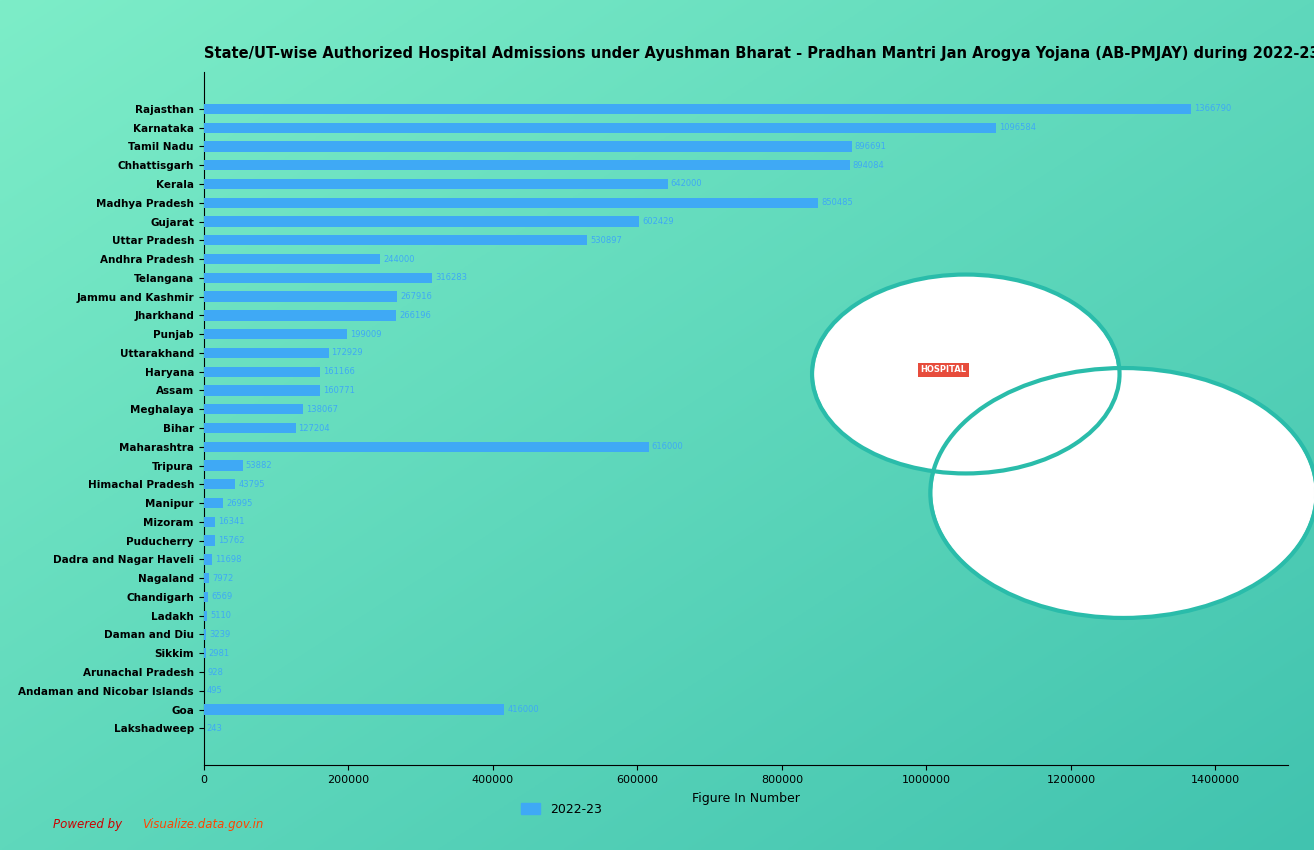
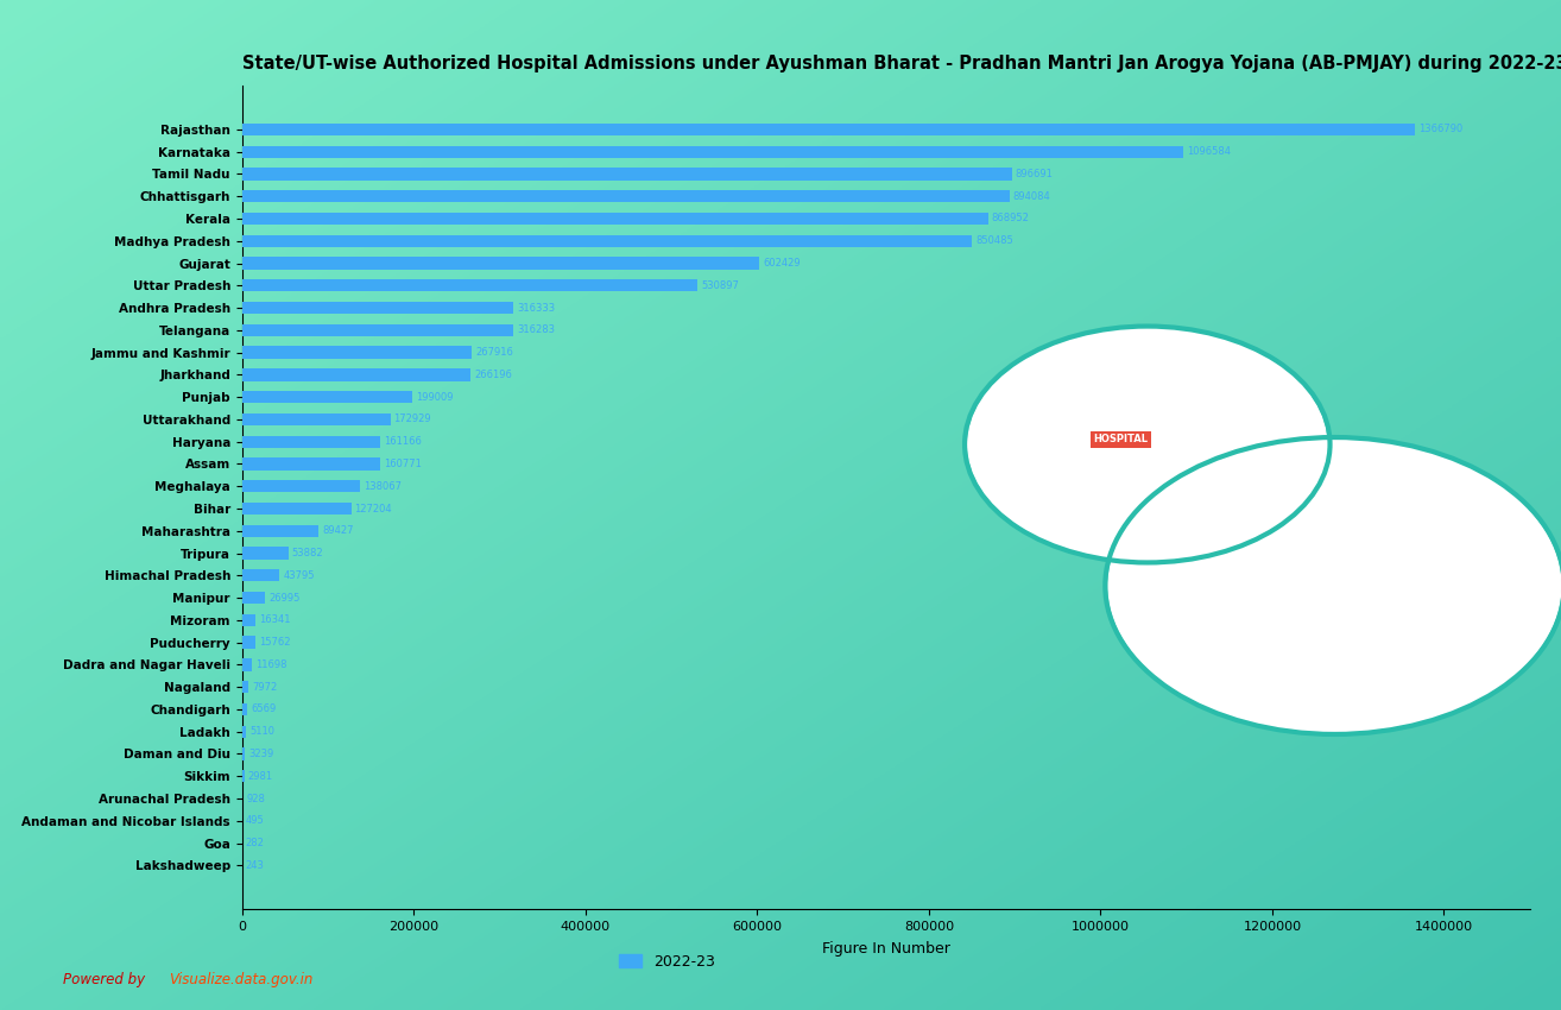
Kerala: 642000 -> 869000
Andhra Pradesh: 244000 -> 316000
Maharashtra: 616000 -> 89000
Goa: 416000 -> 0
